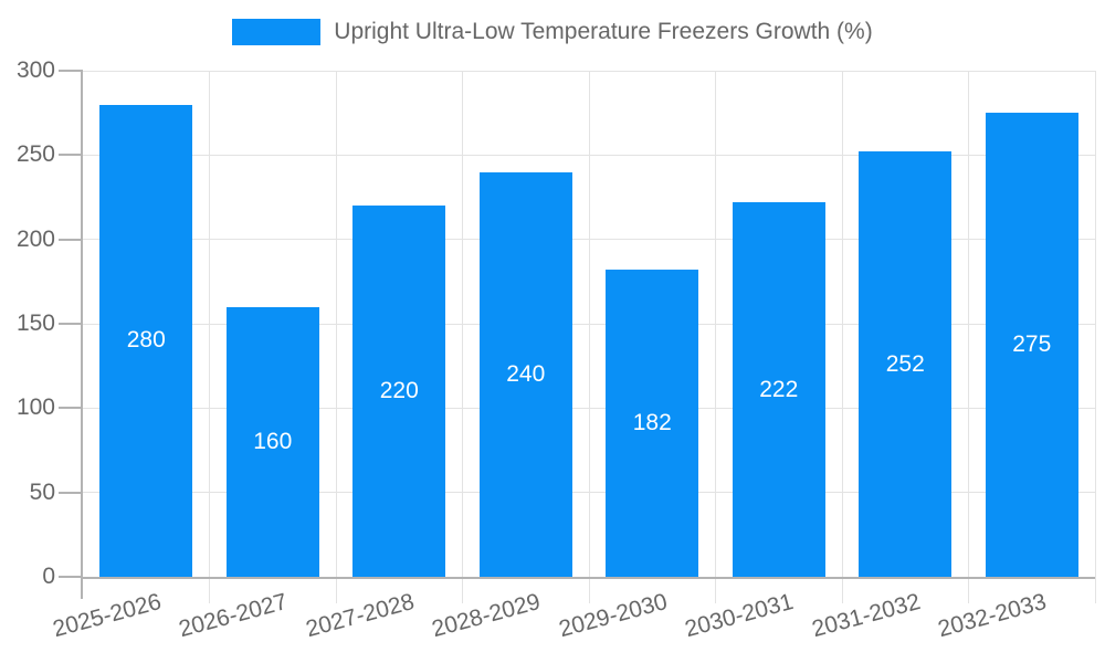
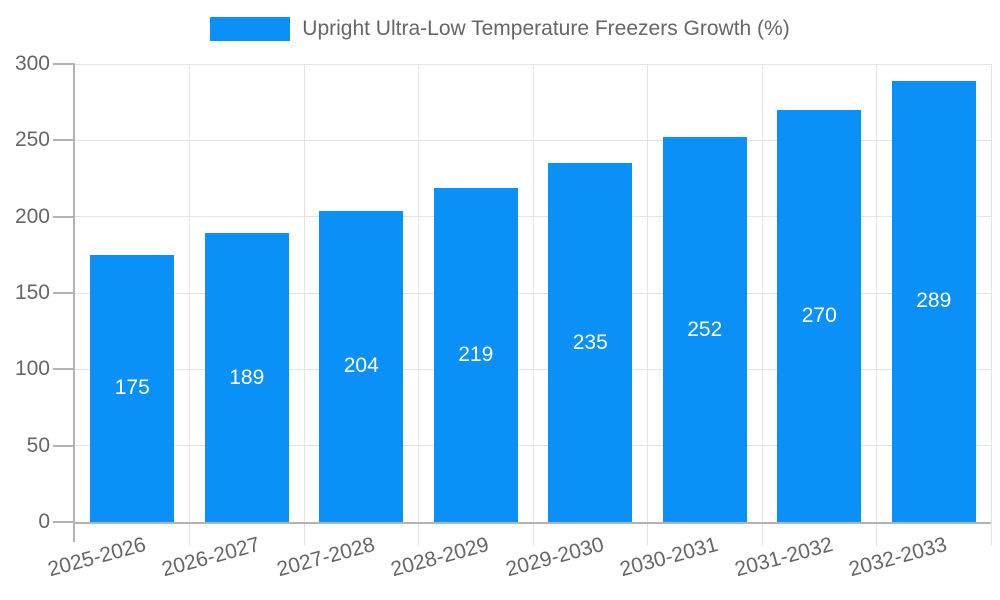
2025-2026: 280 -> 175
2026-2027: 160 -> 189
2027-2028: 220 -> 204
2028-2029: 240 -> 219
2029-2030: 182 -> 235
2030-2031: 222 -> 252
2031-2032: 252 -> 270
2032-2033: 275 -> 289
